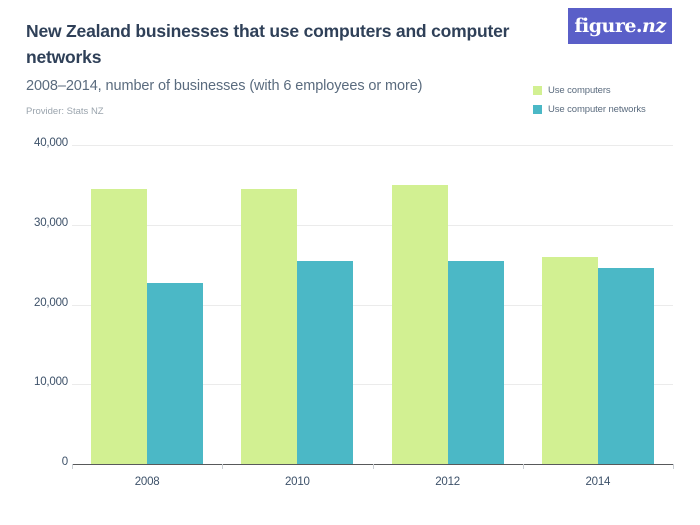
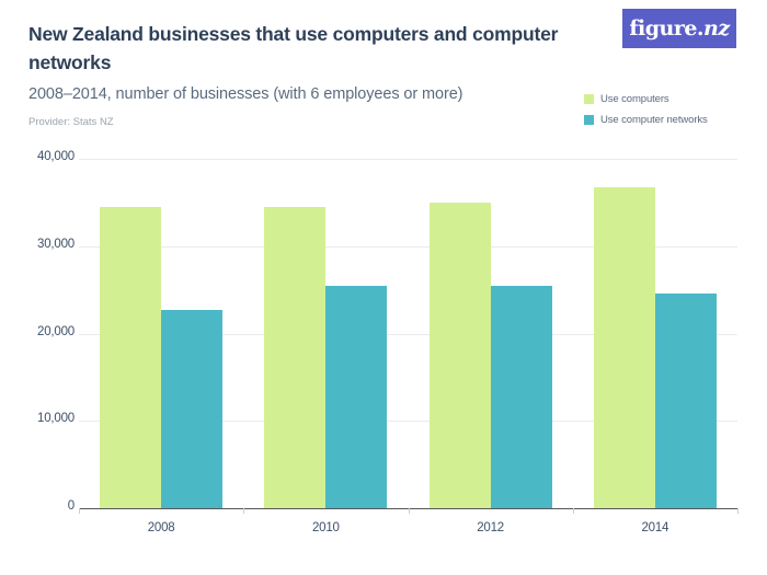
Use computers/2014: 26000 -> 37000
